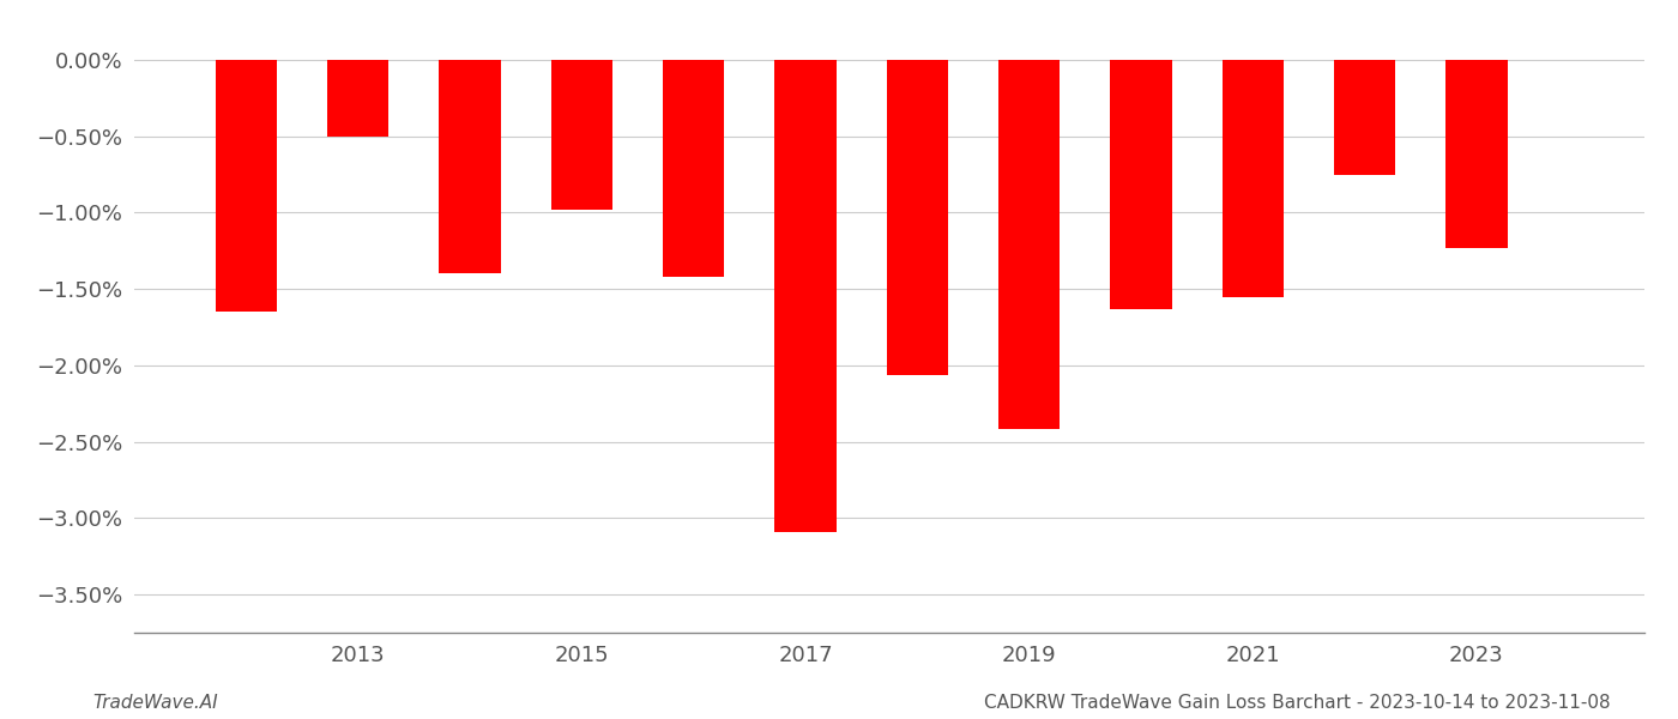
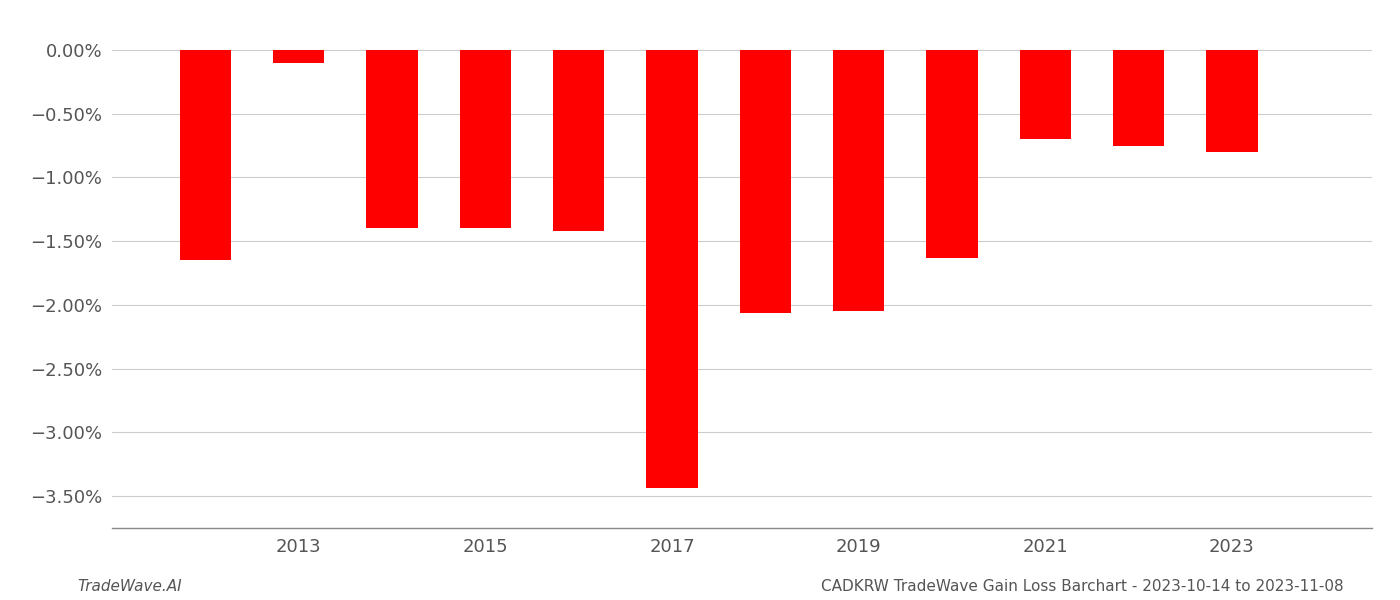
2013: -0.50% -> -0.10%
2015: -0.98% -> -1.40%
2017: -3.09% -> -3.44%
2019: -2.42% -> -2.05%
2021: -1.55% -> -0.70%
2023: -1.23% -> -0.80%
